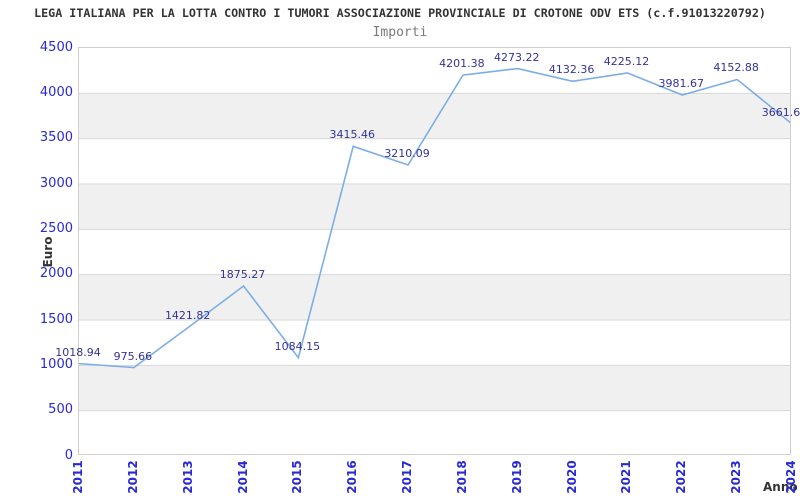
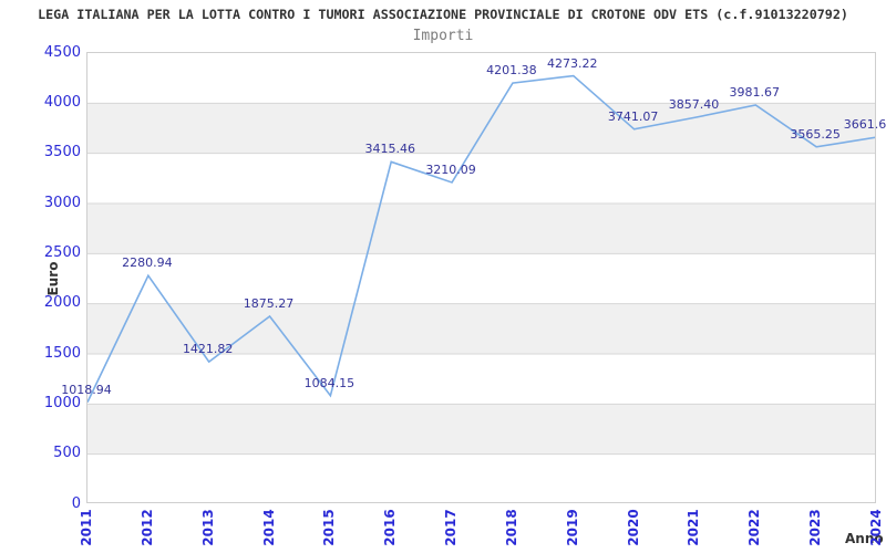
2012: 975.66 -> 2280.94
2020: 4132.36 -> 3741.07
2021: 4225.12 -> 3857.40
2023: 4152.88 -> 3565.25
